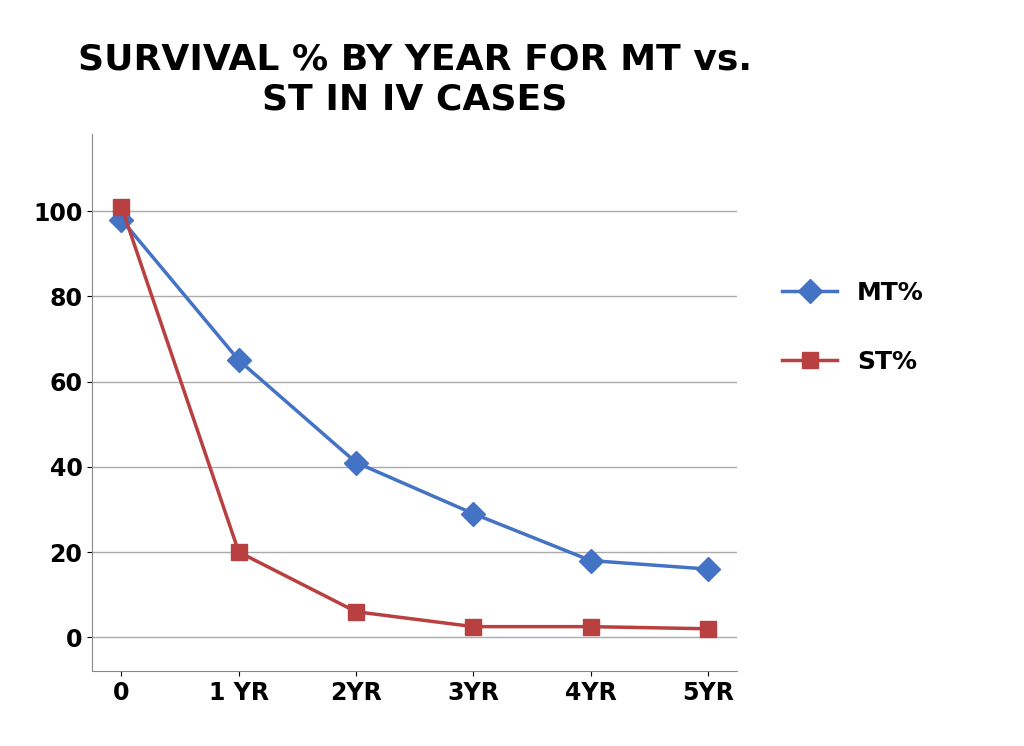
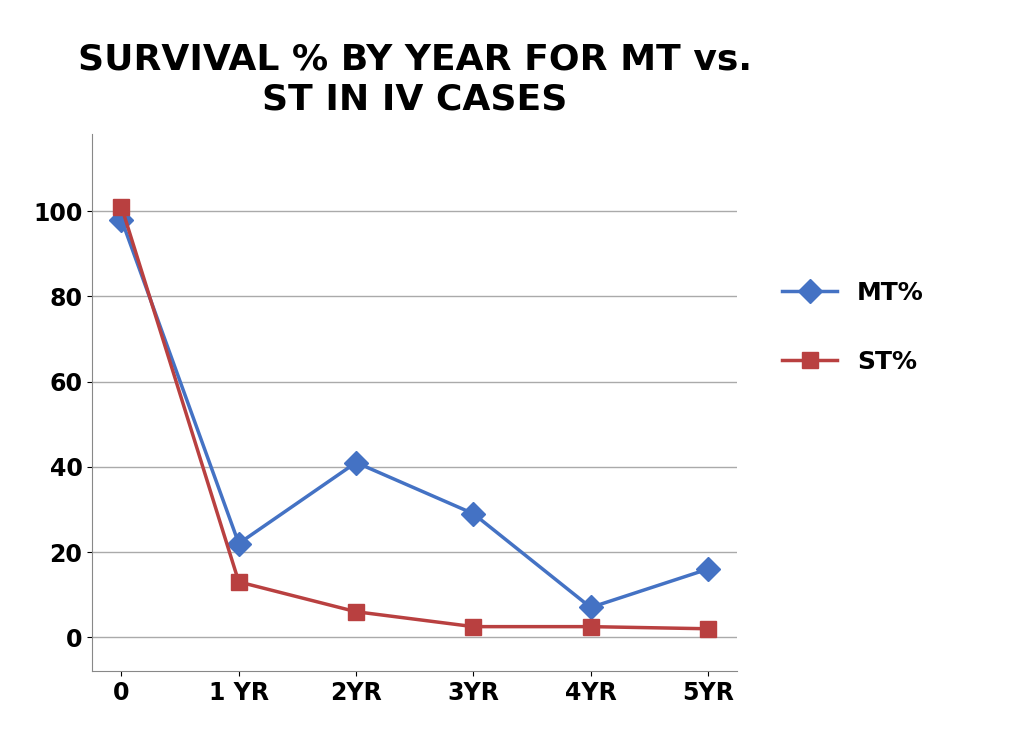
MT%/1 YR: 65 -> 22
ST%/1 YR: 20.0 -> 13.0
MT%/4YR: 18 -> 7
